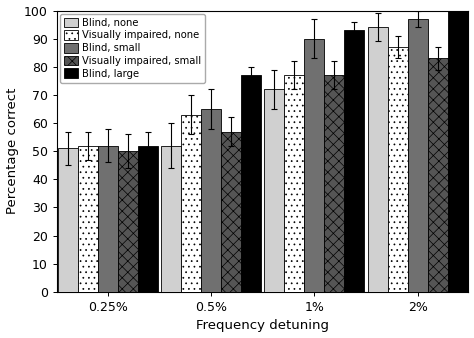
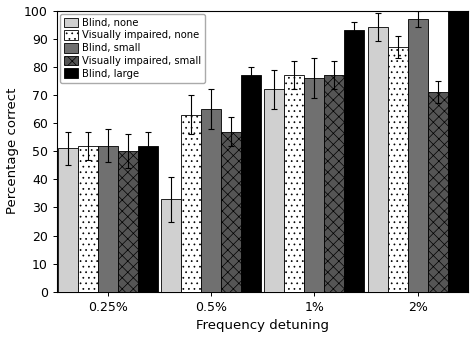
Blind, none/0.5%: 52 -> 33
Blind, small/1%: 90 -> 76
Visually impaired, small/2%: 83 -> 71
